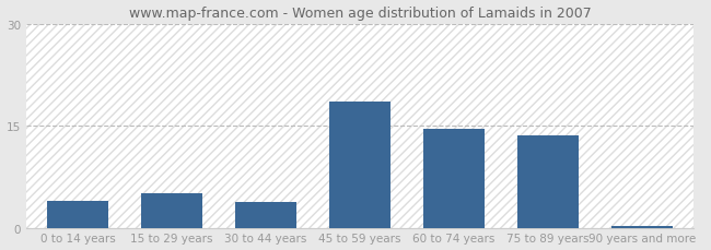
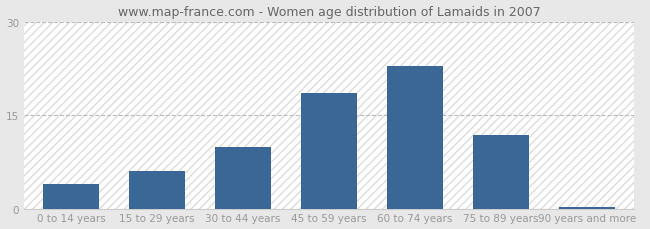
15 to 29 years: 5.0 -> 6.0
30 to 44 years: 3.8 -> 9.8
60 to 74 years: 14.5 -> 22.8
75 to 89 years: 13.5 -> 11.8
